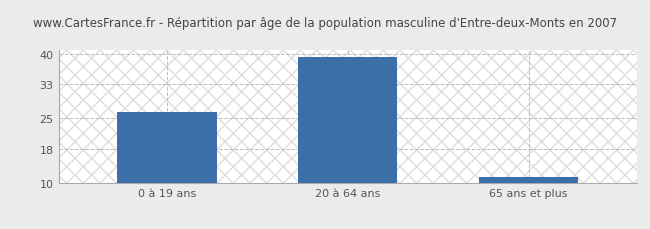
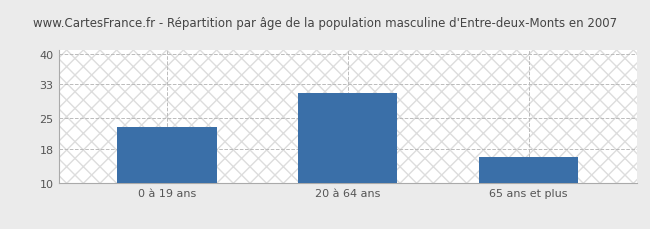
0 à 19 ans: 26.5 -> 23.0
20 à 64 ans: 39.2 -> 31.0
65 ans et plus: 11.5 -> 16.0
